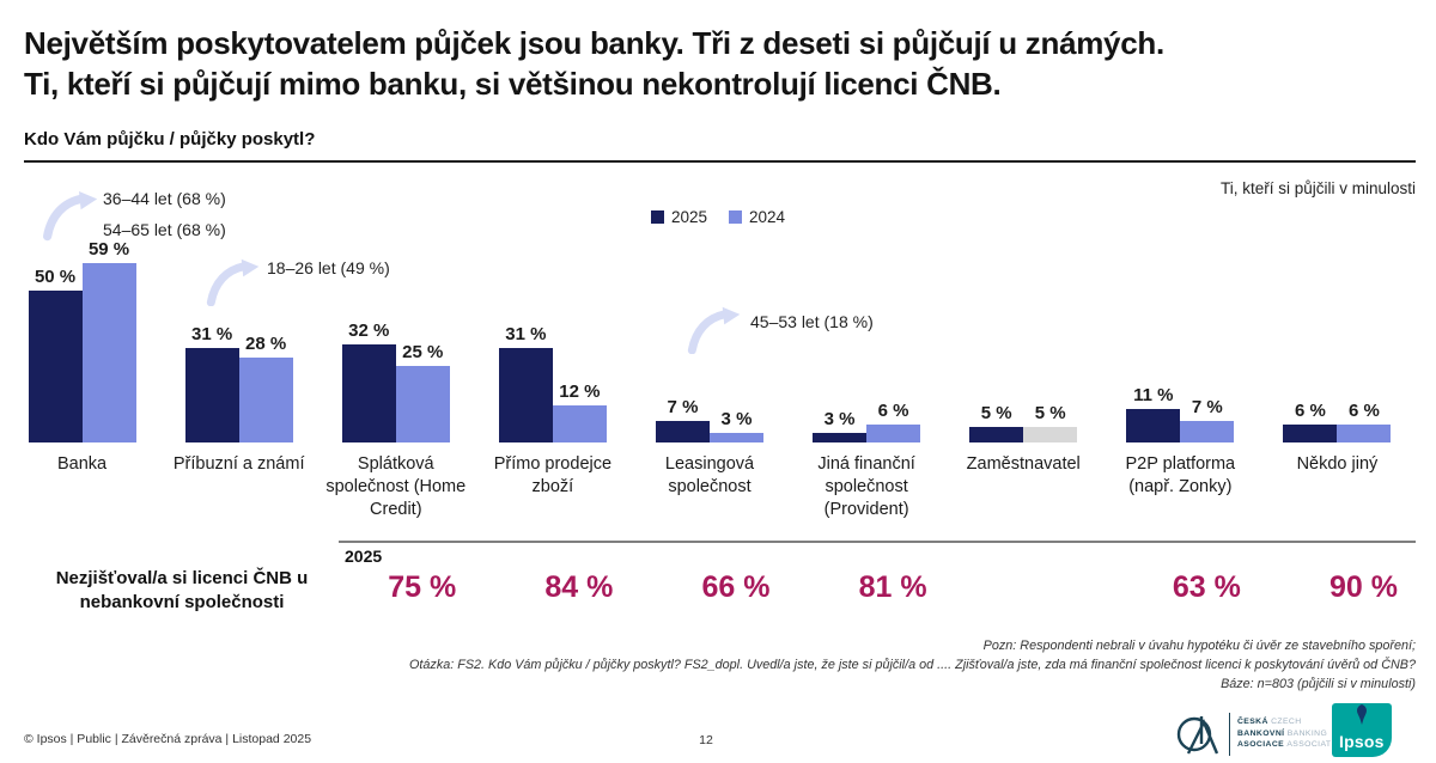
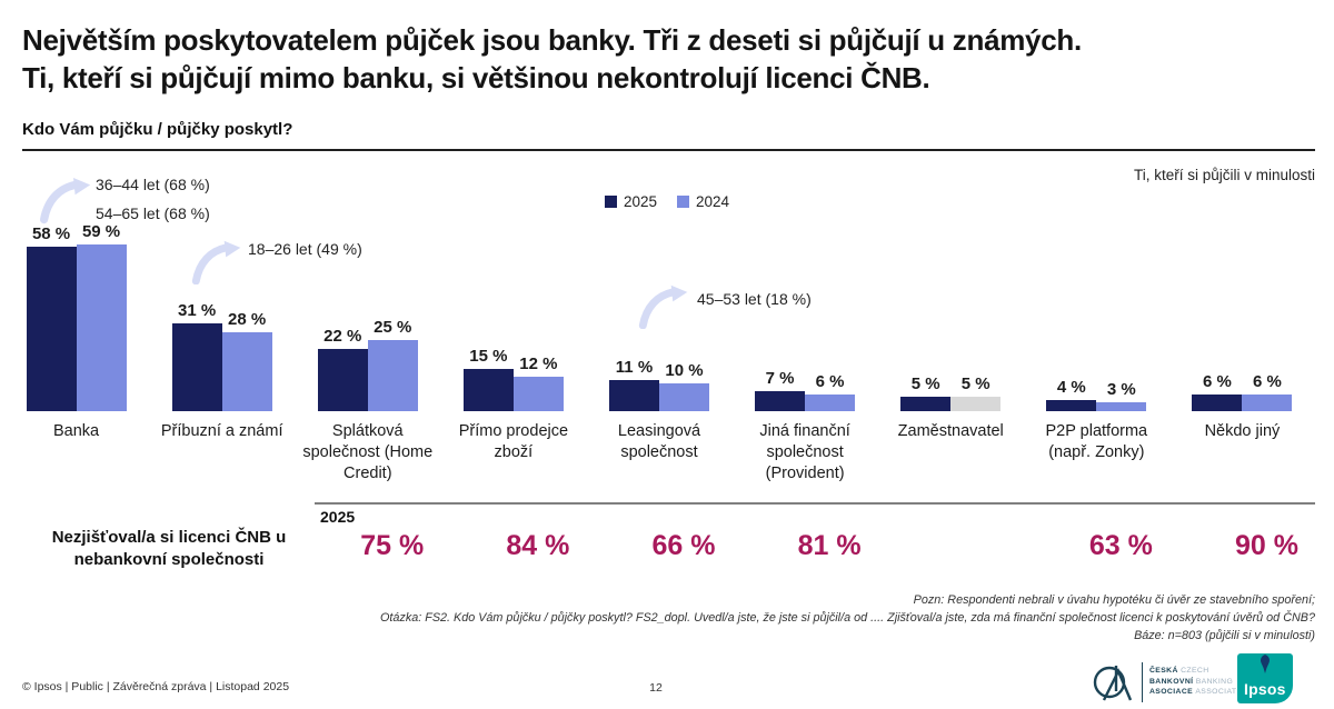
2025/Banka: 50 -> 58
2025/Splátková společnost (Home Credit): 32 -> 22
2025/Přímo prodejce zboží: 31 -> 15
2025/Leasingová společnost: 7 -> 11
2024/Leasingová společnost: 3 -> 10
2025/Jiná finanční společnost (Provident): 3 -> 7
2025/P2P platforma (např. Zonky): 11 -> 4
2024/P2P platforma (např. Zonky): 7 -> 3
